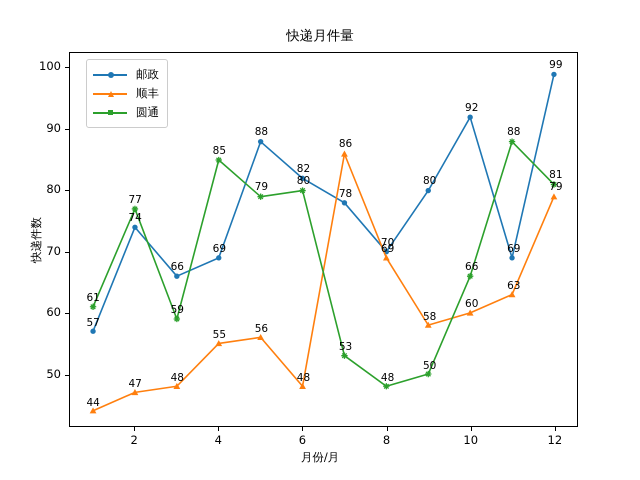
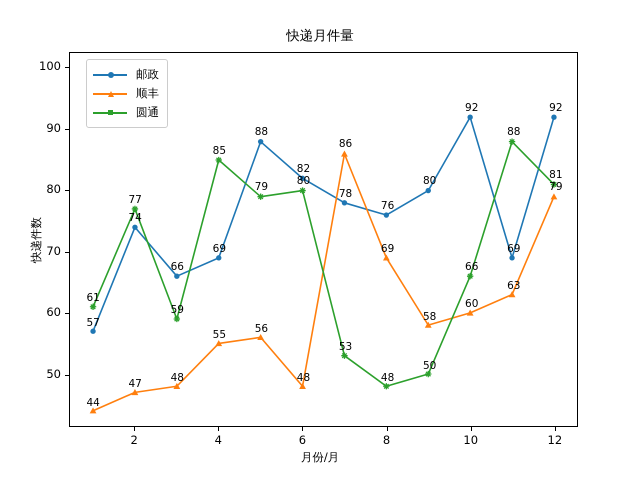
邮政/8: 70 -> 76
邮政/12: 99 -> 92
